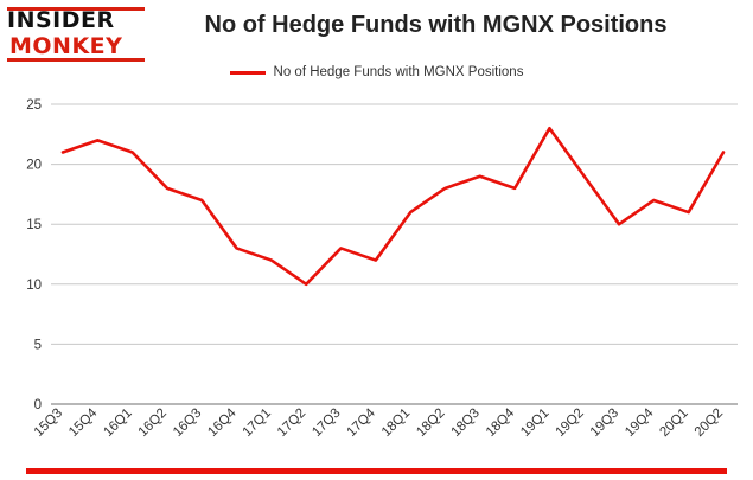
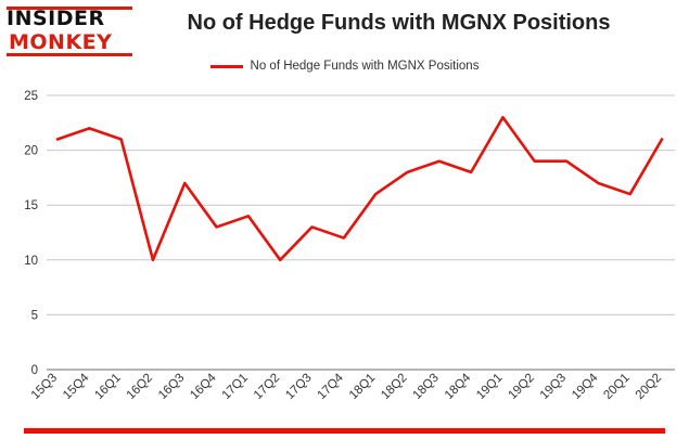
16Q2: 18 -> 10
17Q1: 12 -> 14
19Q3: 15 -> 19
